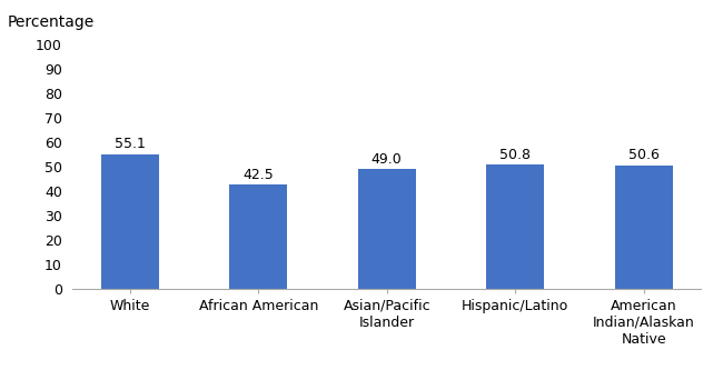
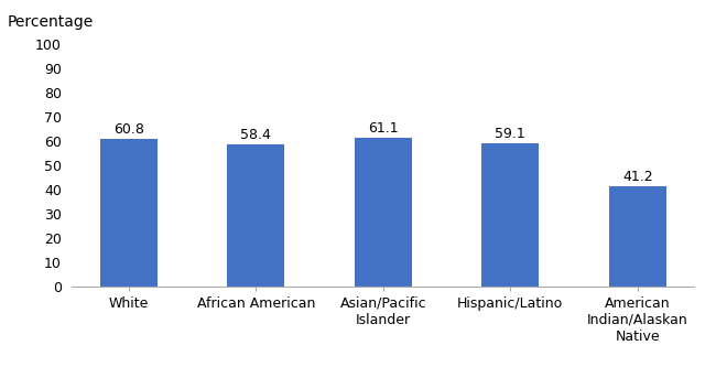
White: 55.1 -> 60.8
African American: 42.5 -> 58.4
Asian/Pacific Islander: 49.0 -> 61.1
Hispanic/Latino: 50.8 -> 59.1
American Indian/Alaskan Native: 50.6 -> 41.2
